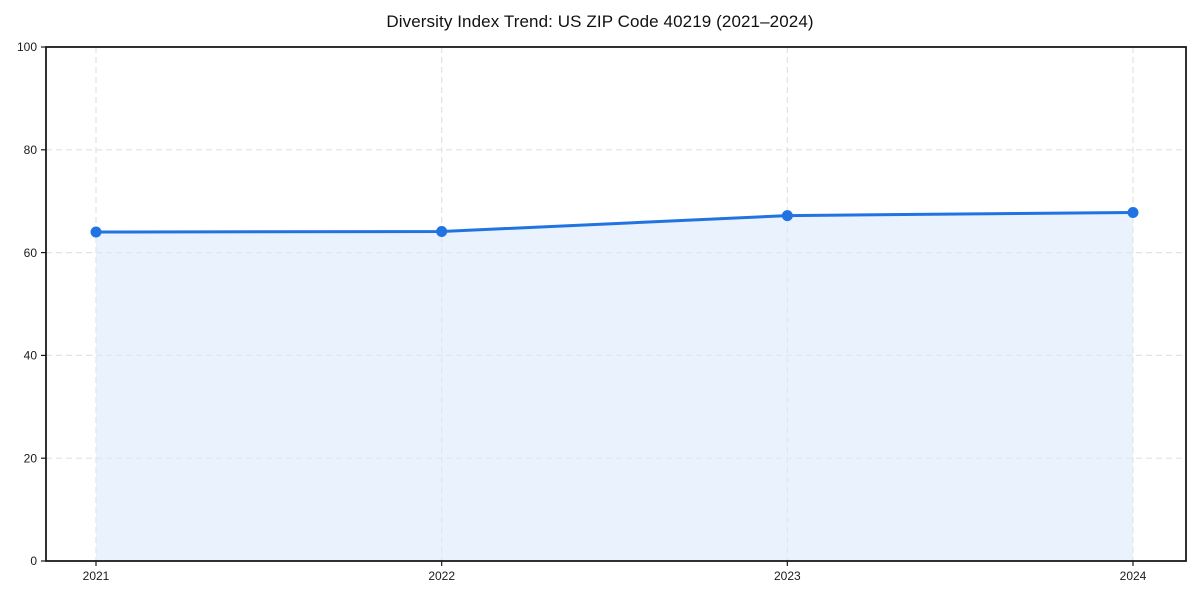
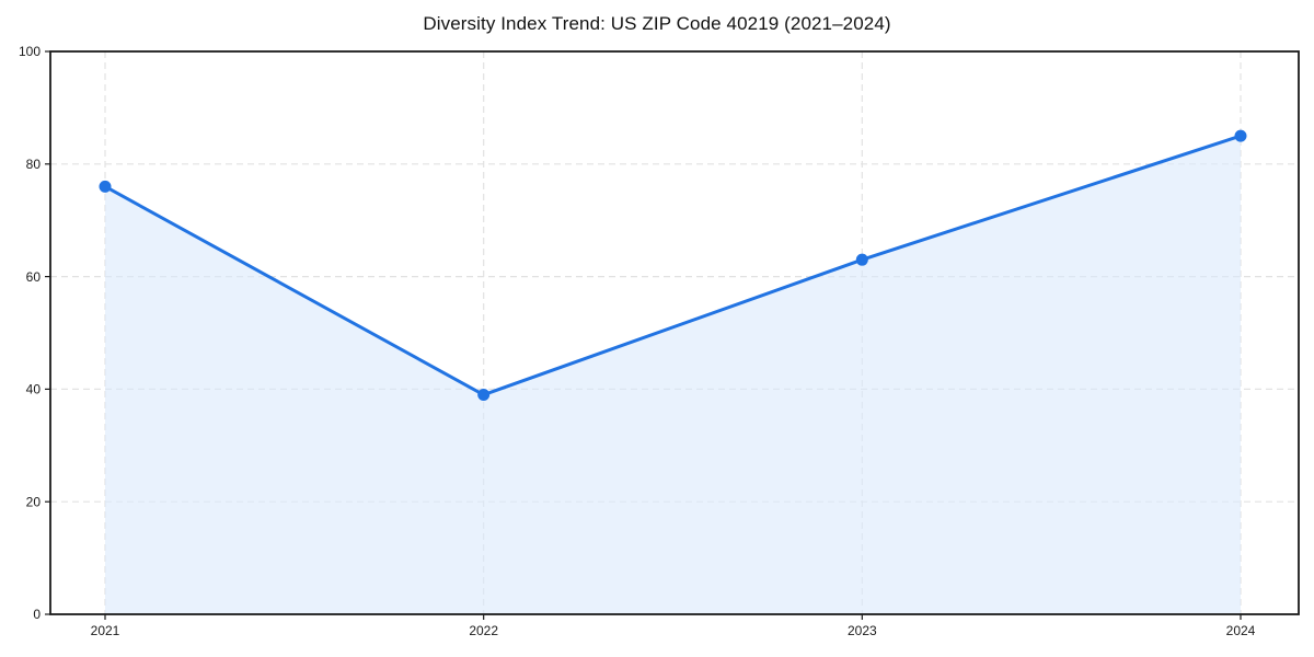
2021: 64 -> 76
2022: 64 -> 39
2023: 67 -> 63
2024: 68 -> 85
